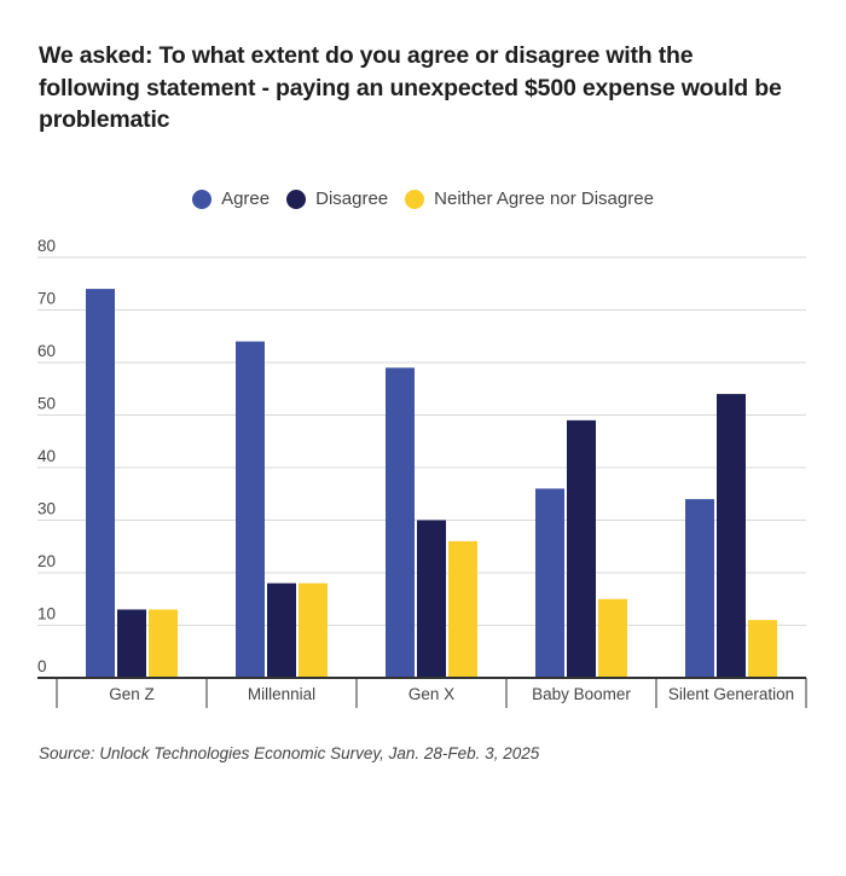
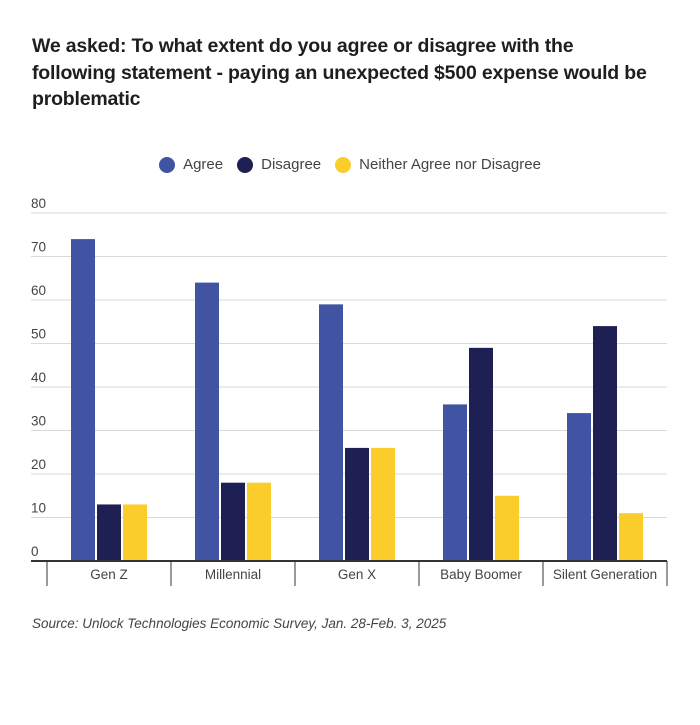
Disagree/Gen X: 30 -> 26
